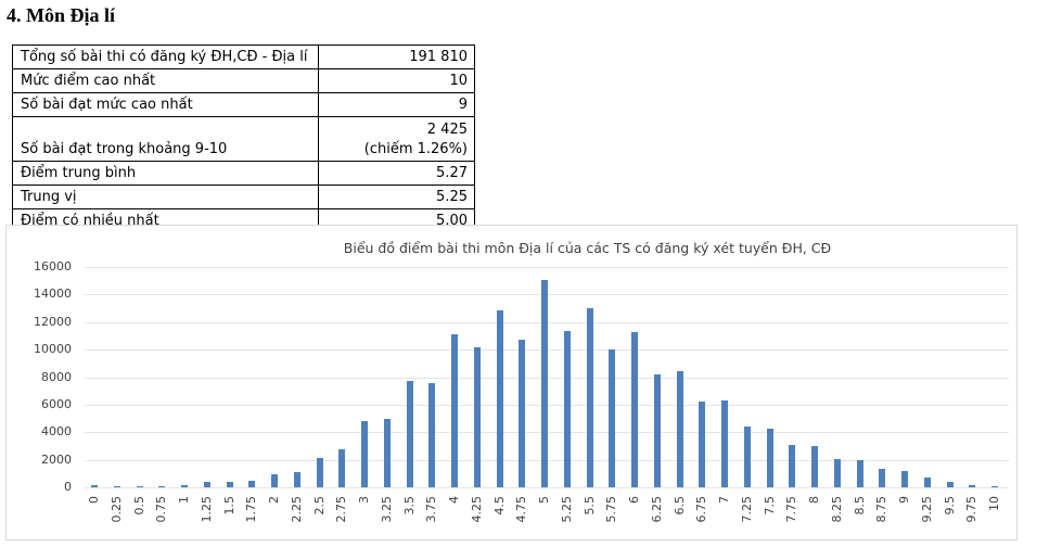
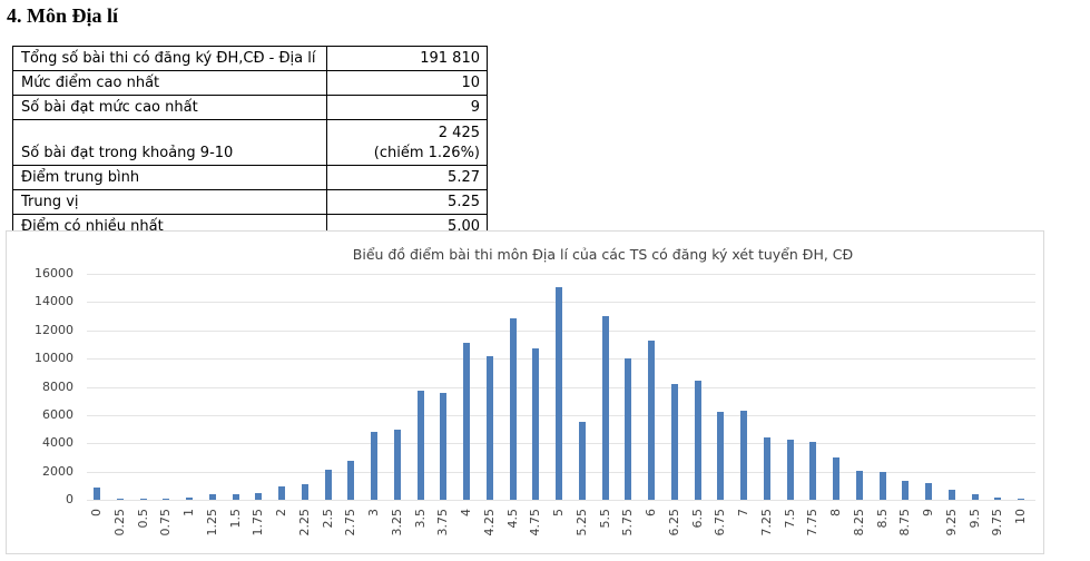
0: 200 -> 900
5.25: 11300 -> 5500
7.75: 3100 -> 4100
